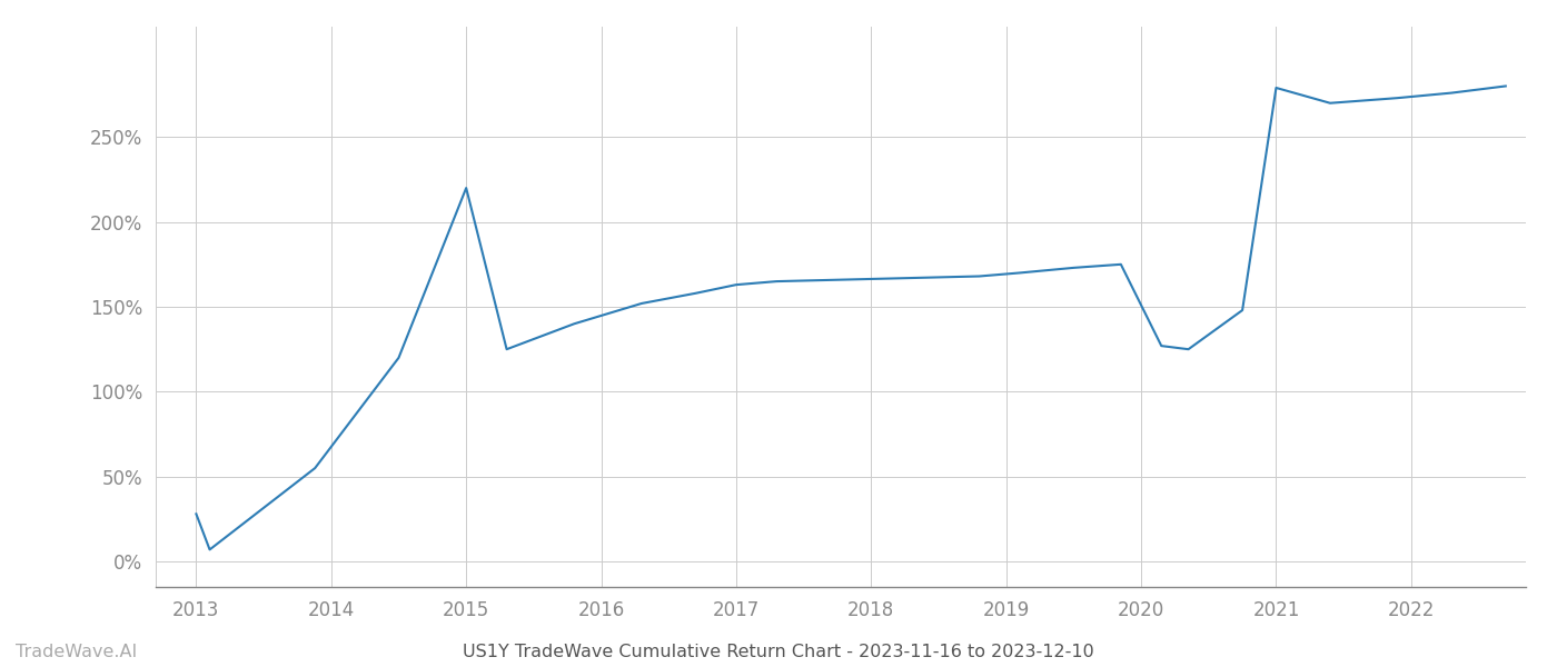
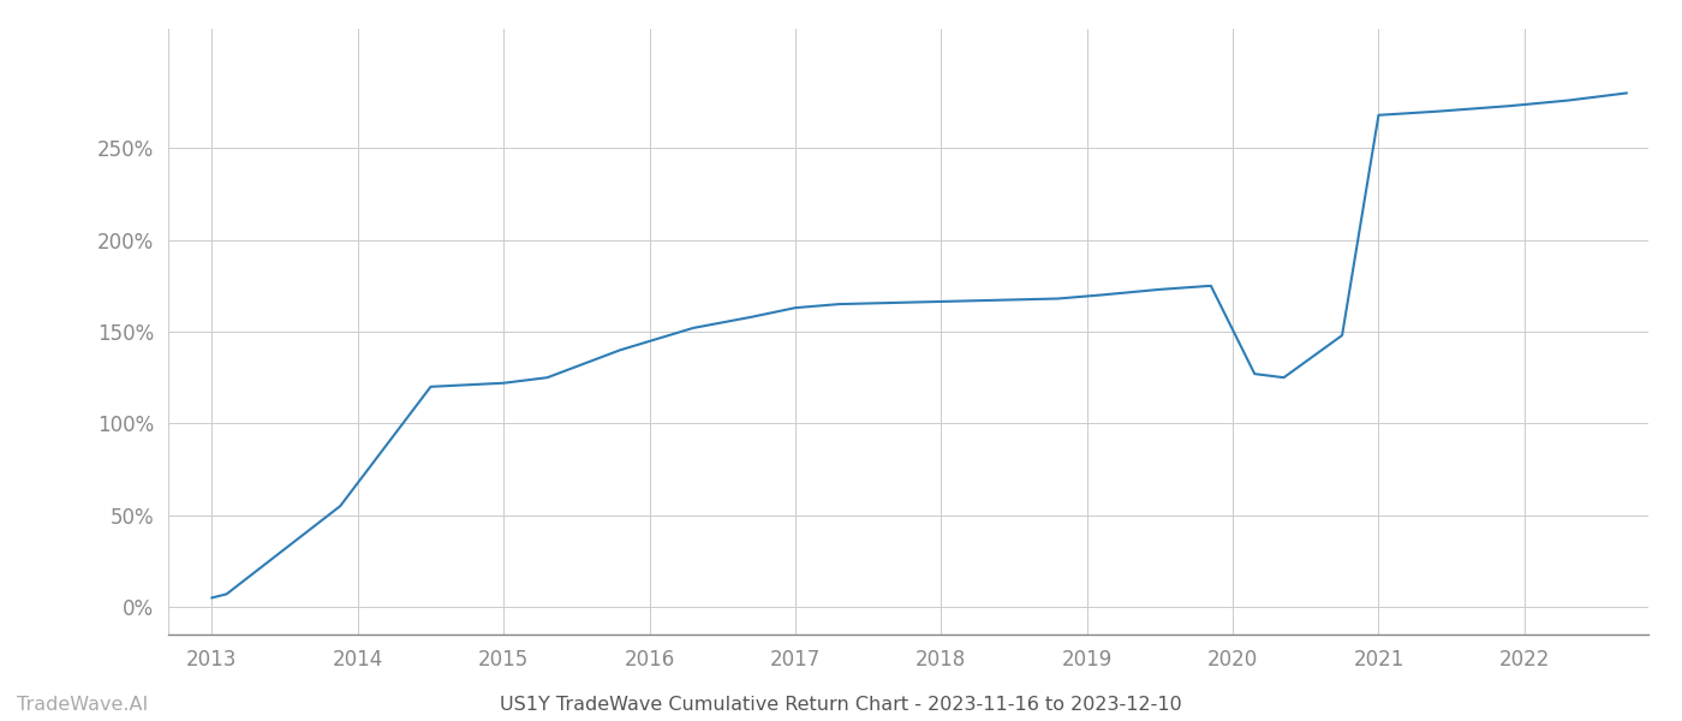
2013: 28% -> 5%
2015: 220% -> 122%
2021: 279% -> 268%
